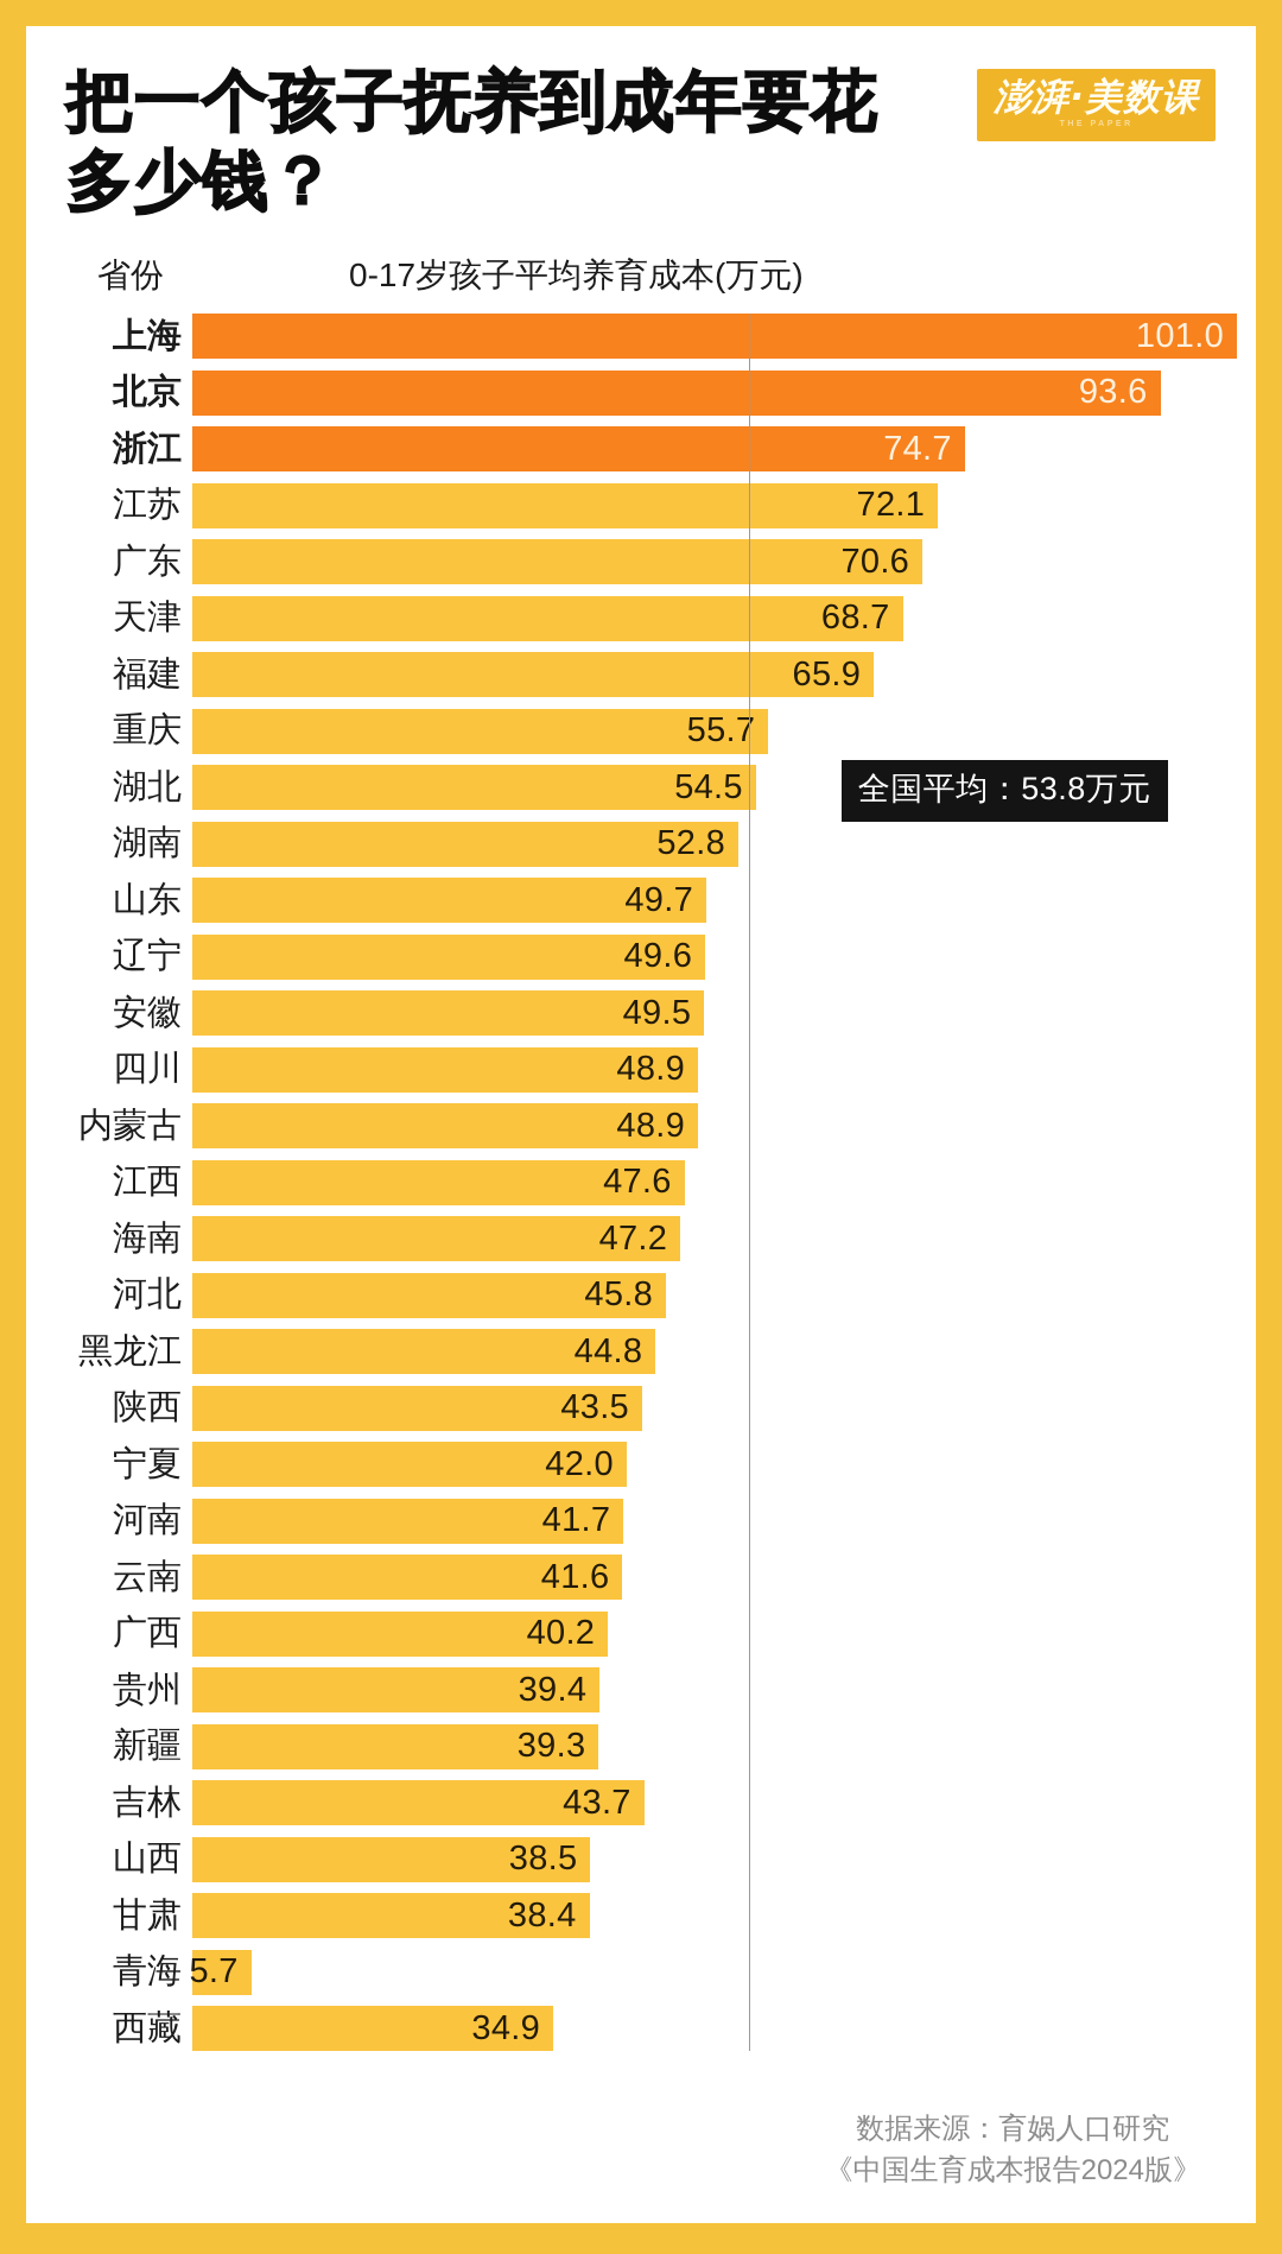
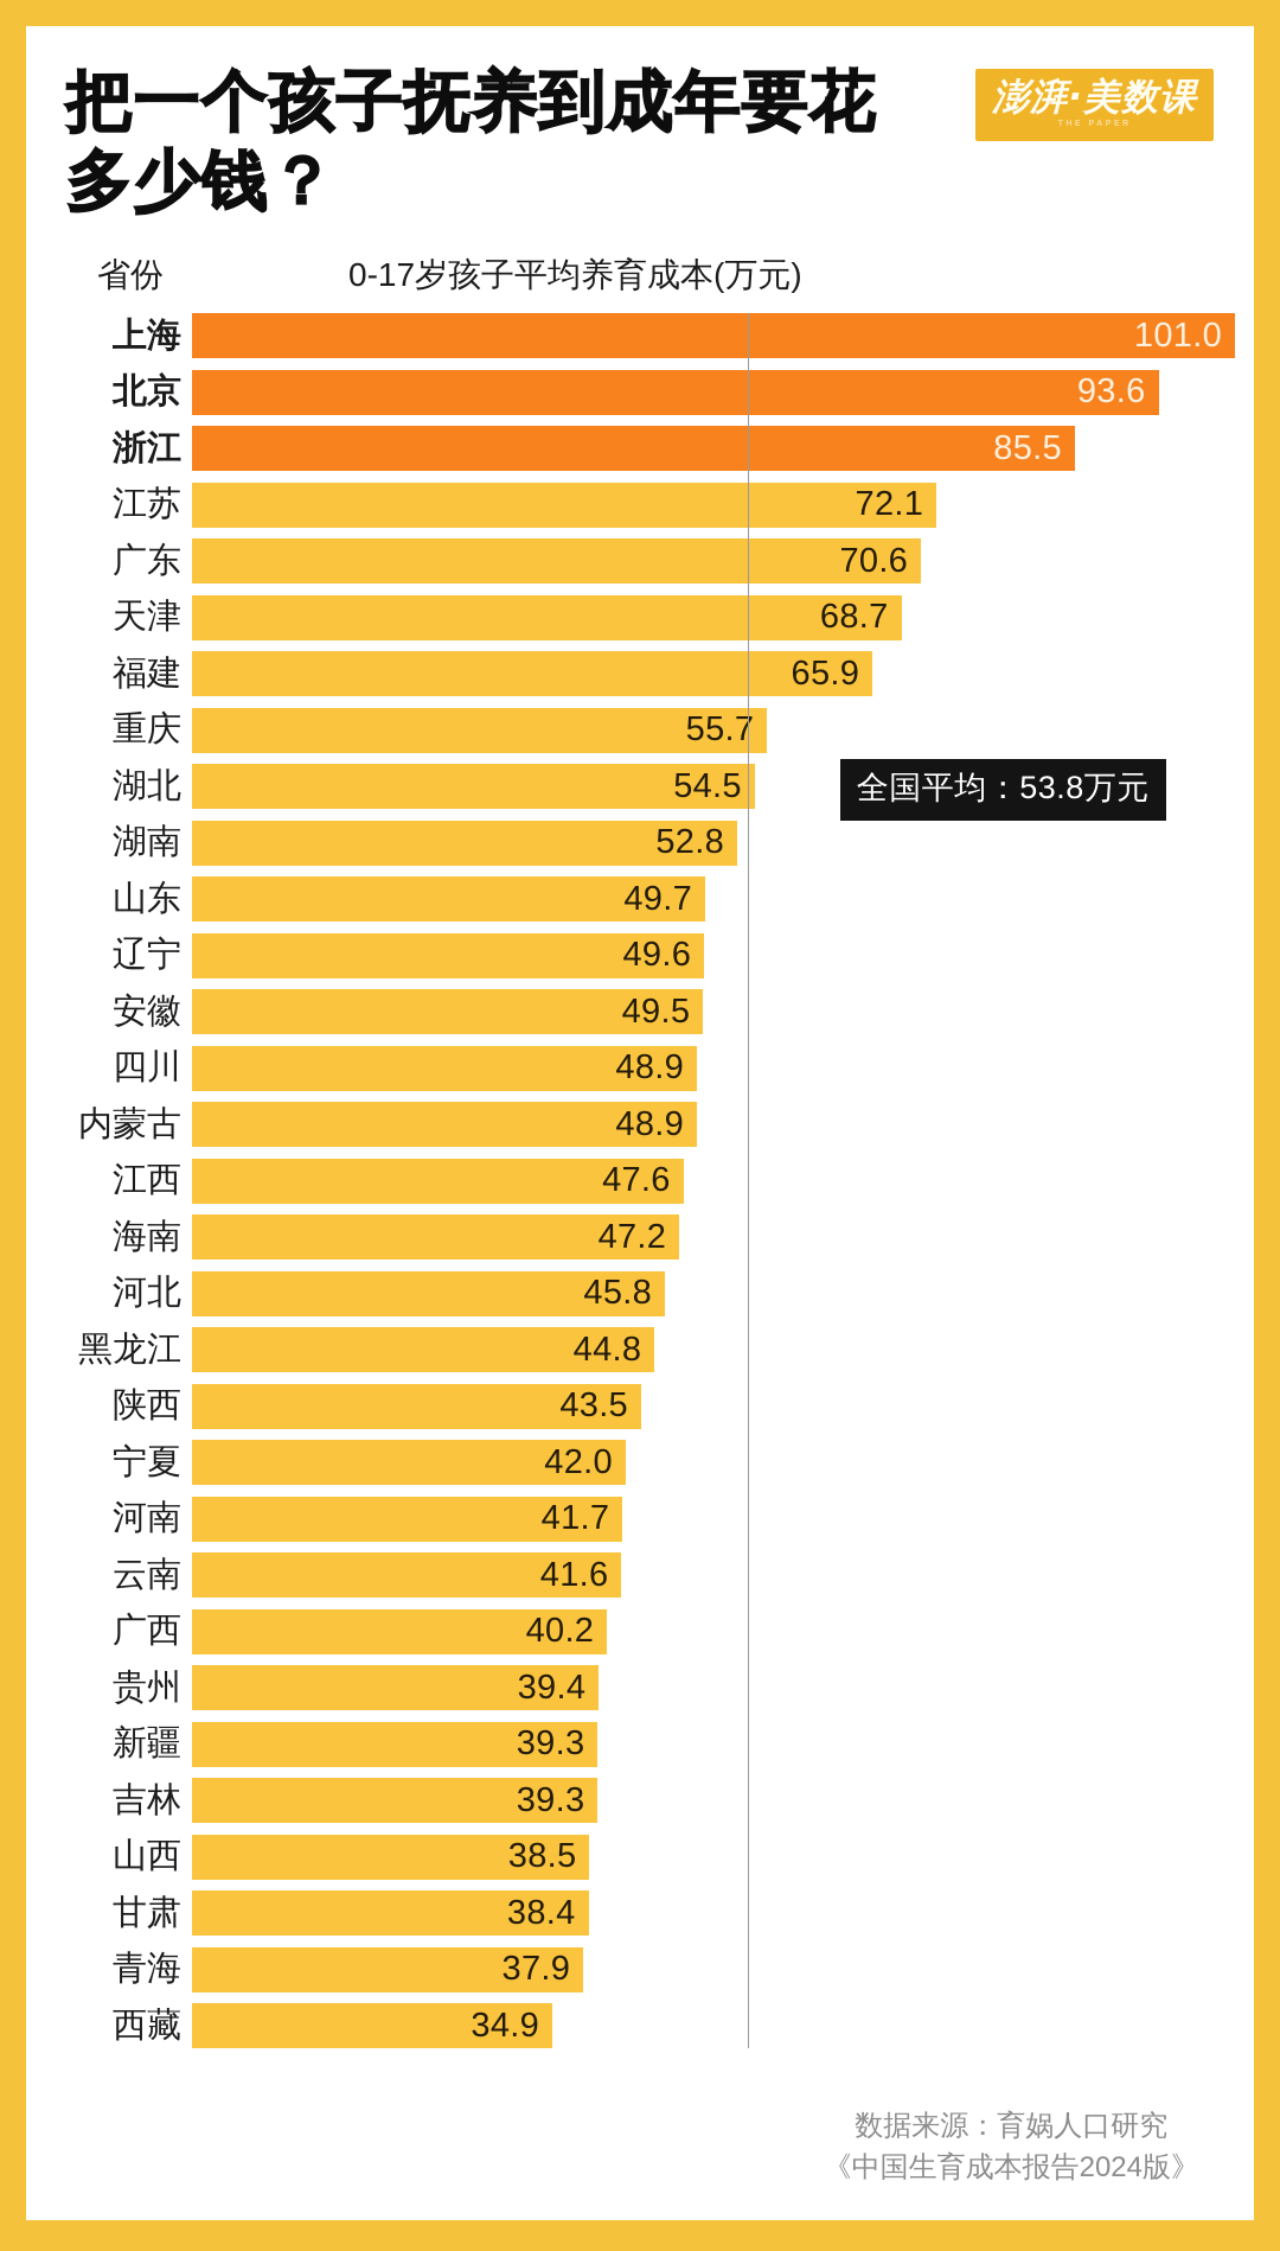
浙江: 74.7 -> 85.5
吉林: 43.7 -> 39.3
青海: 5.7 -> 37.9
